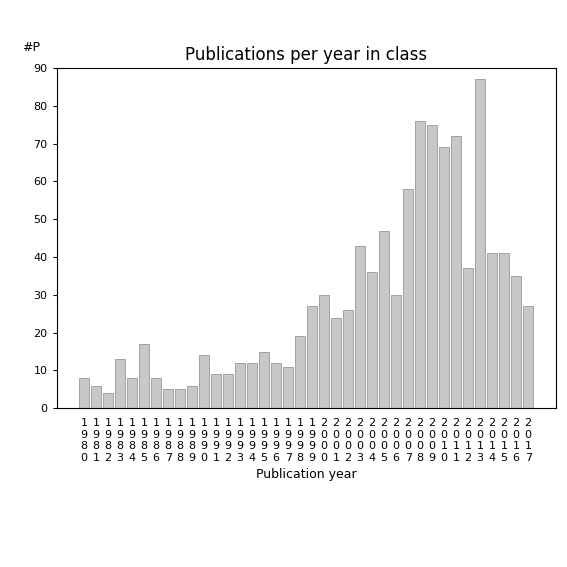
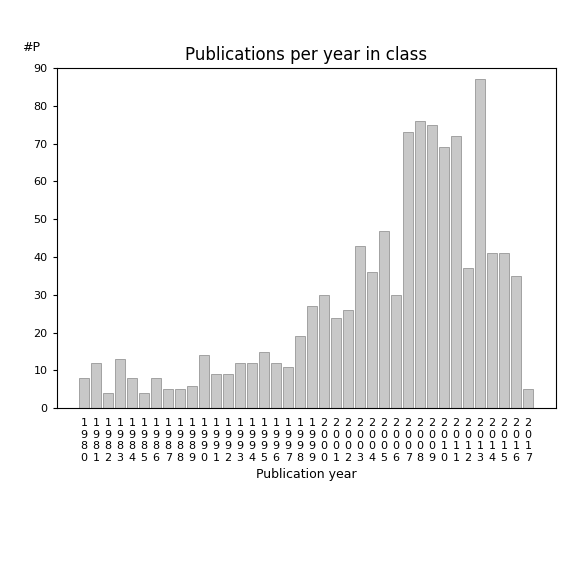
1 9 8 1: 6 -> 12
1 9 8 5: 17 -> 4
2 0 0 7: 58 -> 73
2 0 1 7: 27 -> 5
